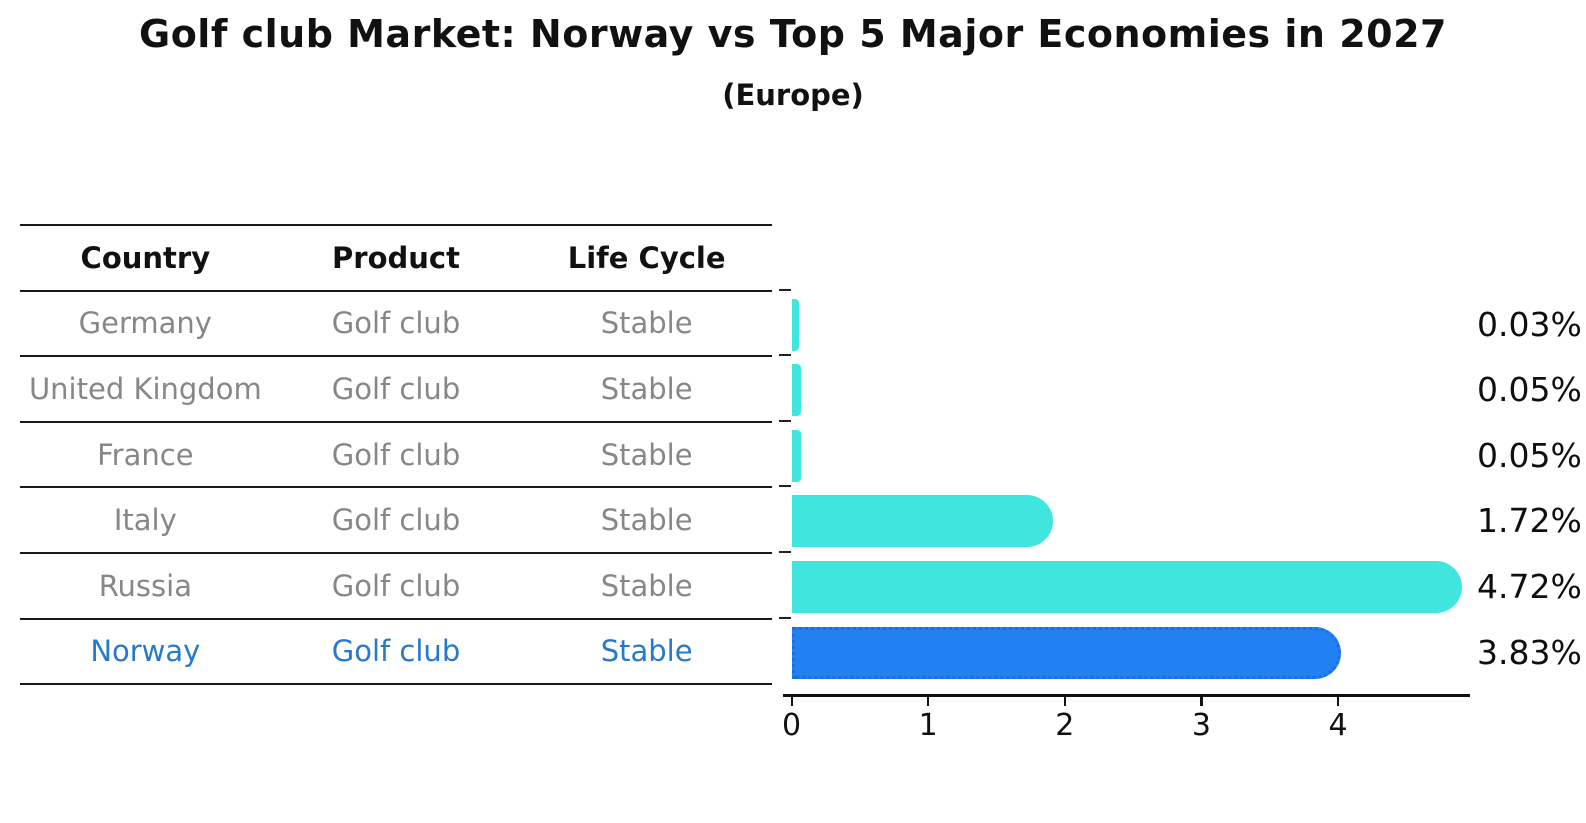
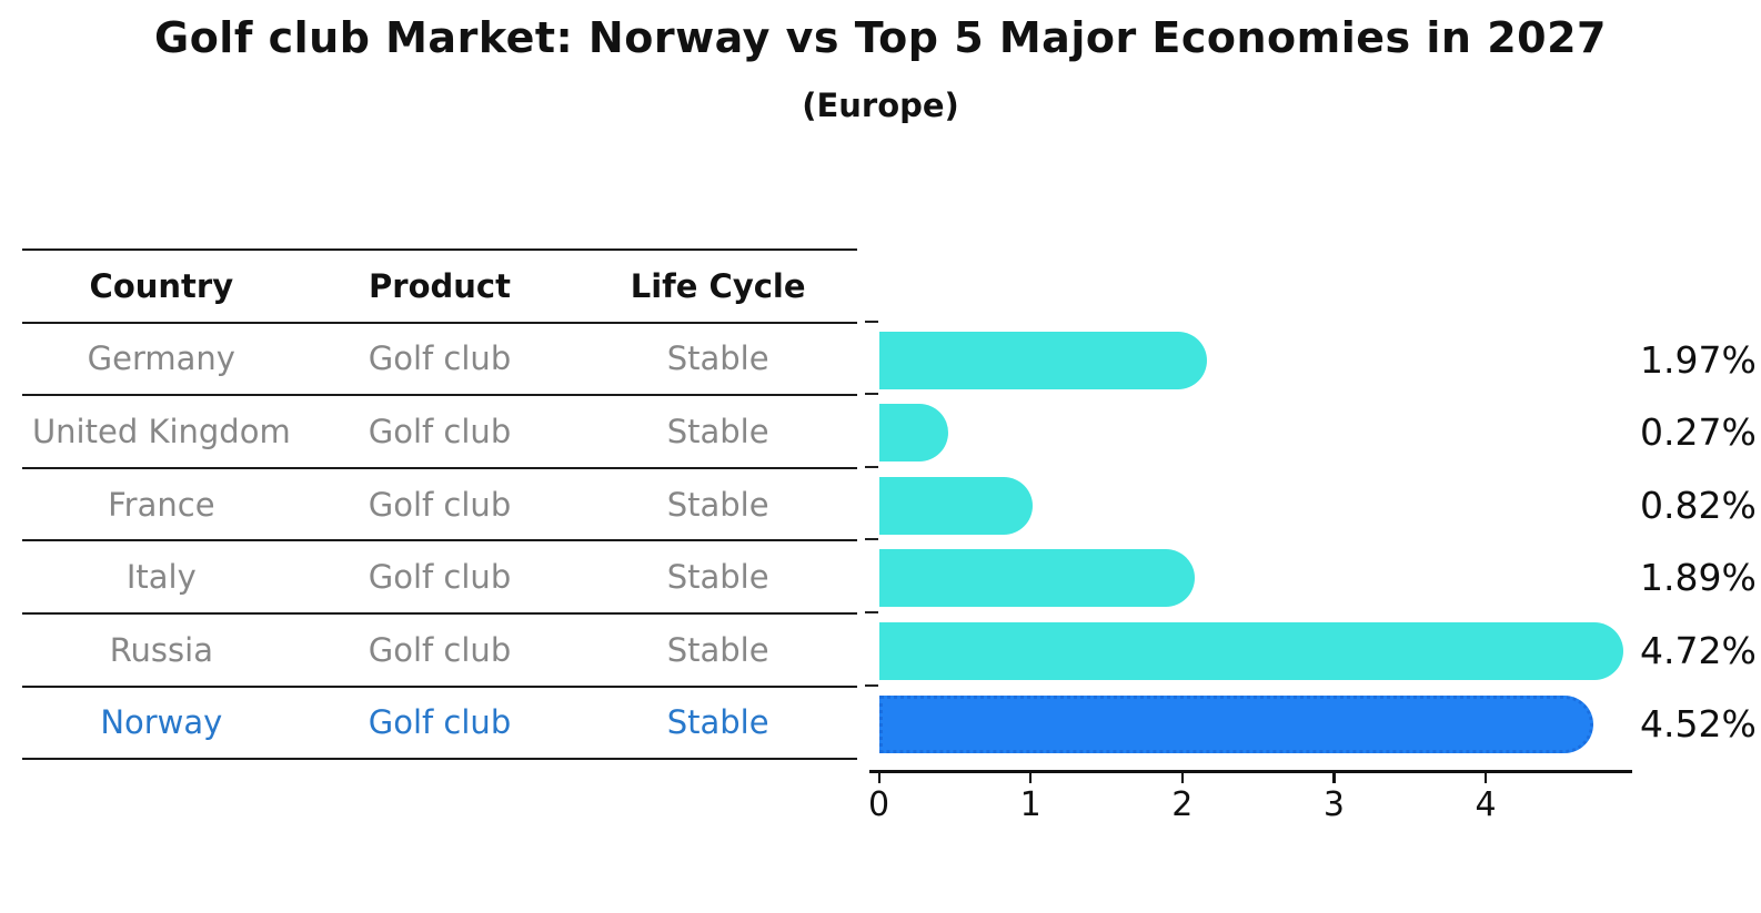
Germany: 0.03% -> 1.97%
United Kingdom: 0.05% -> 0.27%
France: 0.05% -> 0.82%
Italy: 1.72% -> 1.89%
Norway: 3.83% -> 4.52%
